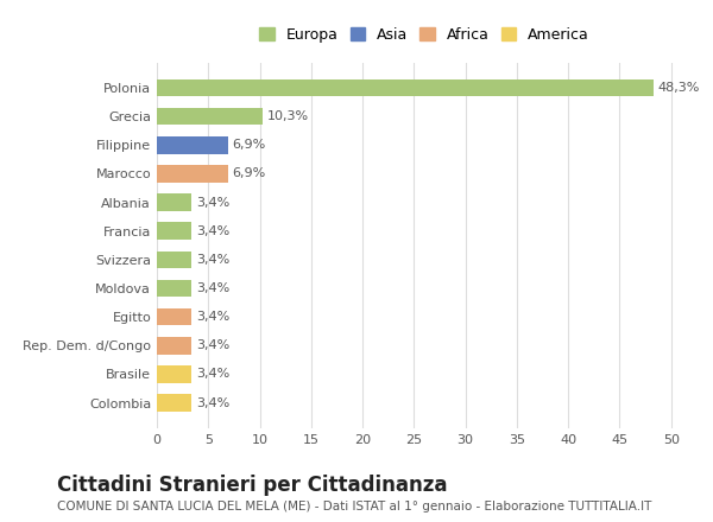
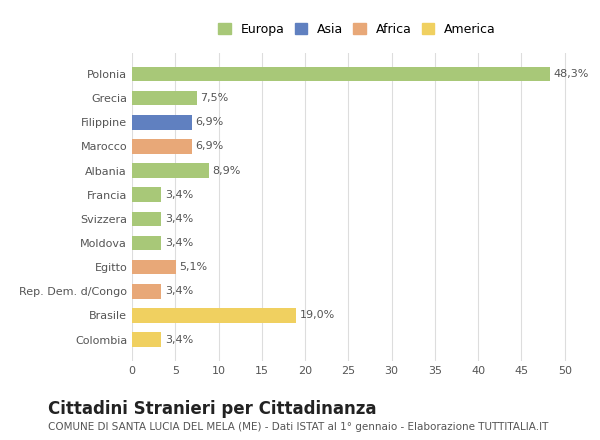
Grecia: 10,3% -> 7,5%
Albania: 3,4% -> 8,9%
Egitto: 3,4% -> 5,1%
Brasile: 3,4% -> 19,0%
